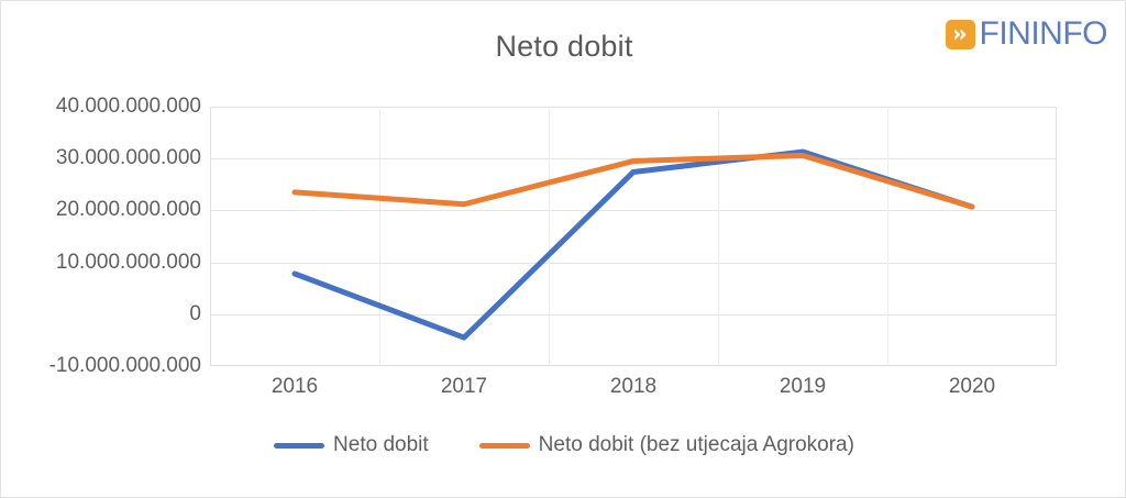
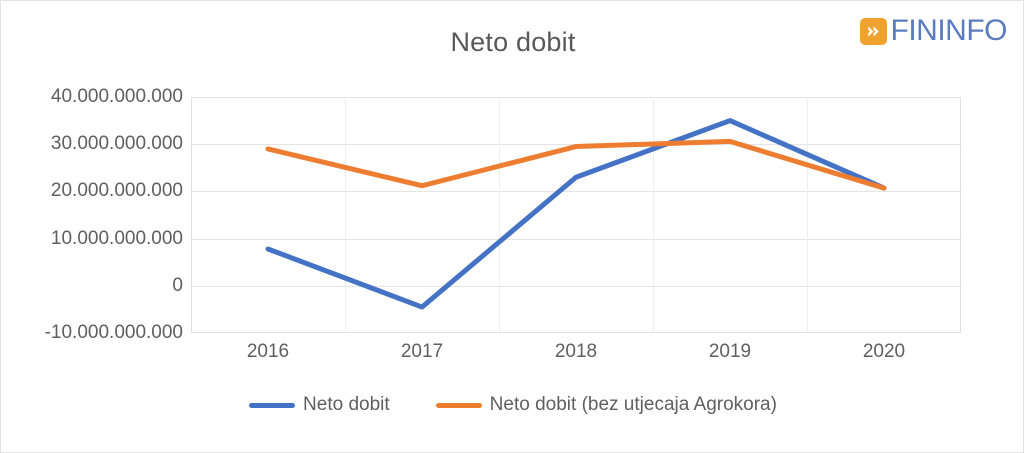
Neto dobit (bez utjecaja Agrokora)/2016: 24000000000 -> 29000000000
Neto dobit/2018: 27000000000 -> 23000000000
Neto dobit/2019: 31000000000 -> 35000000000
